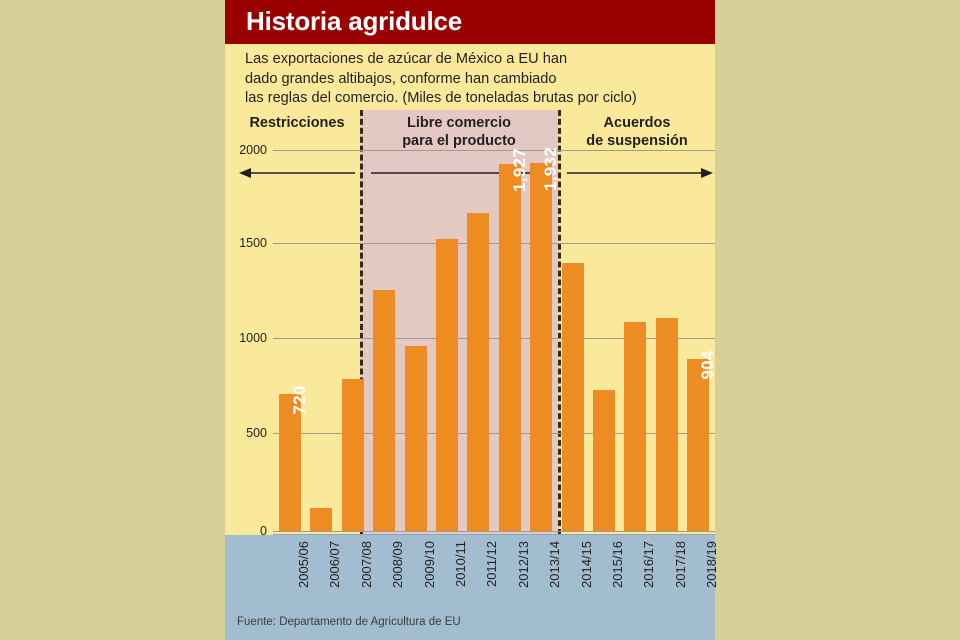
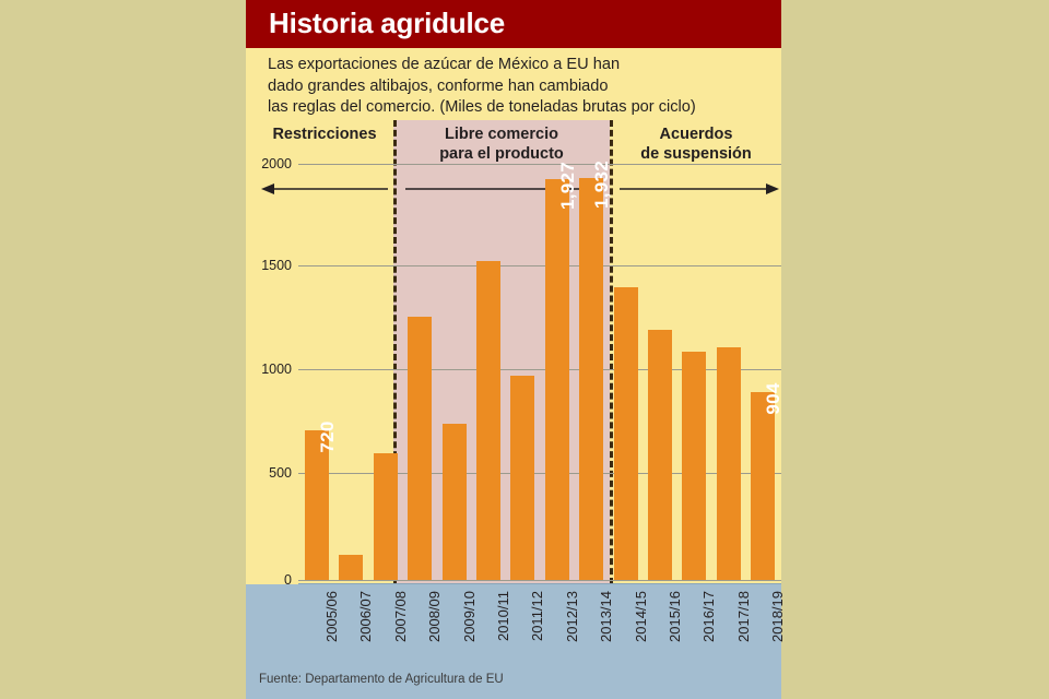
2007/08: 800 -> 610
2009/10: 970 -> 750
2011/12: 1670 -> 980
2015/16: 740 -> 1200
